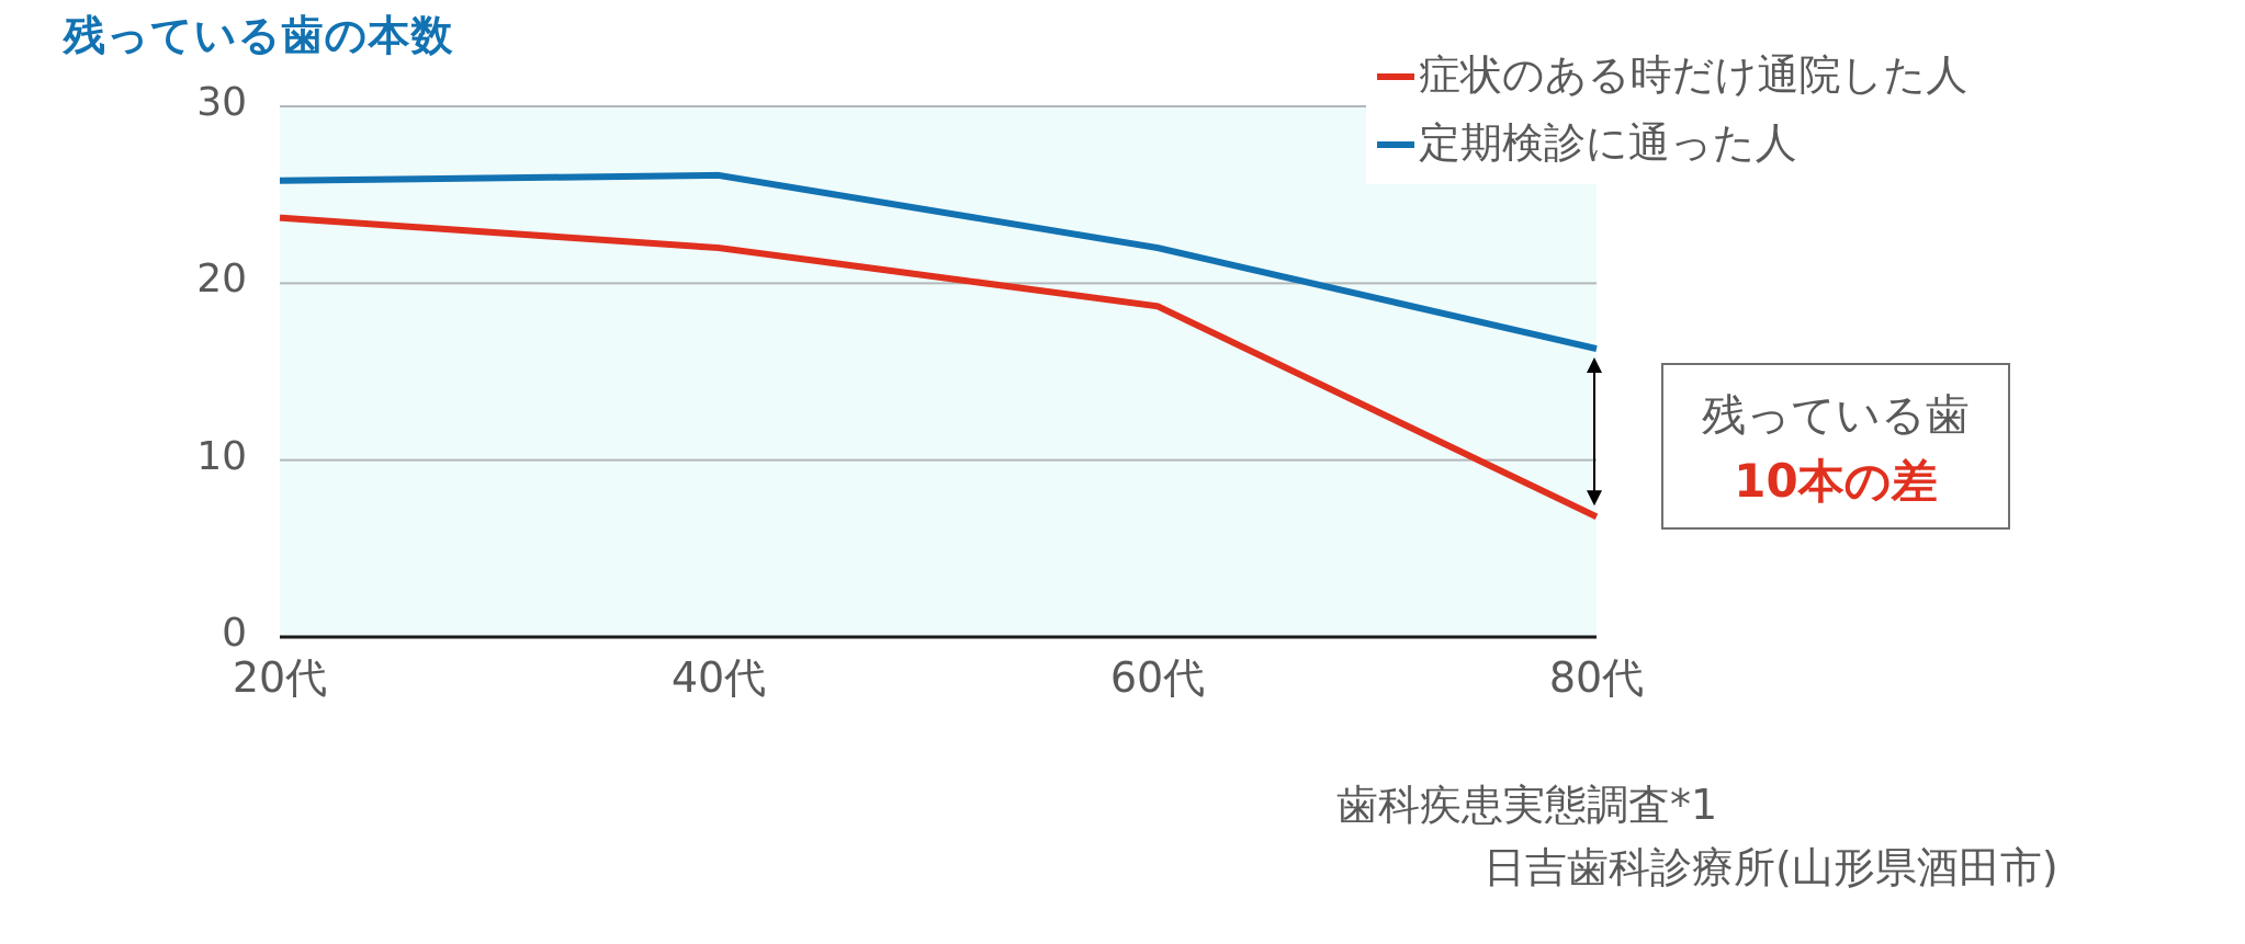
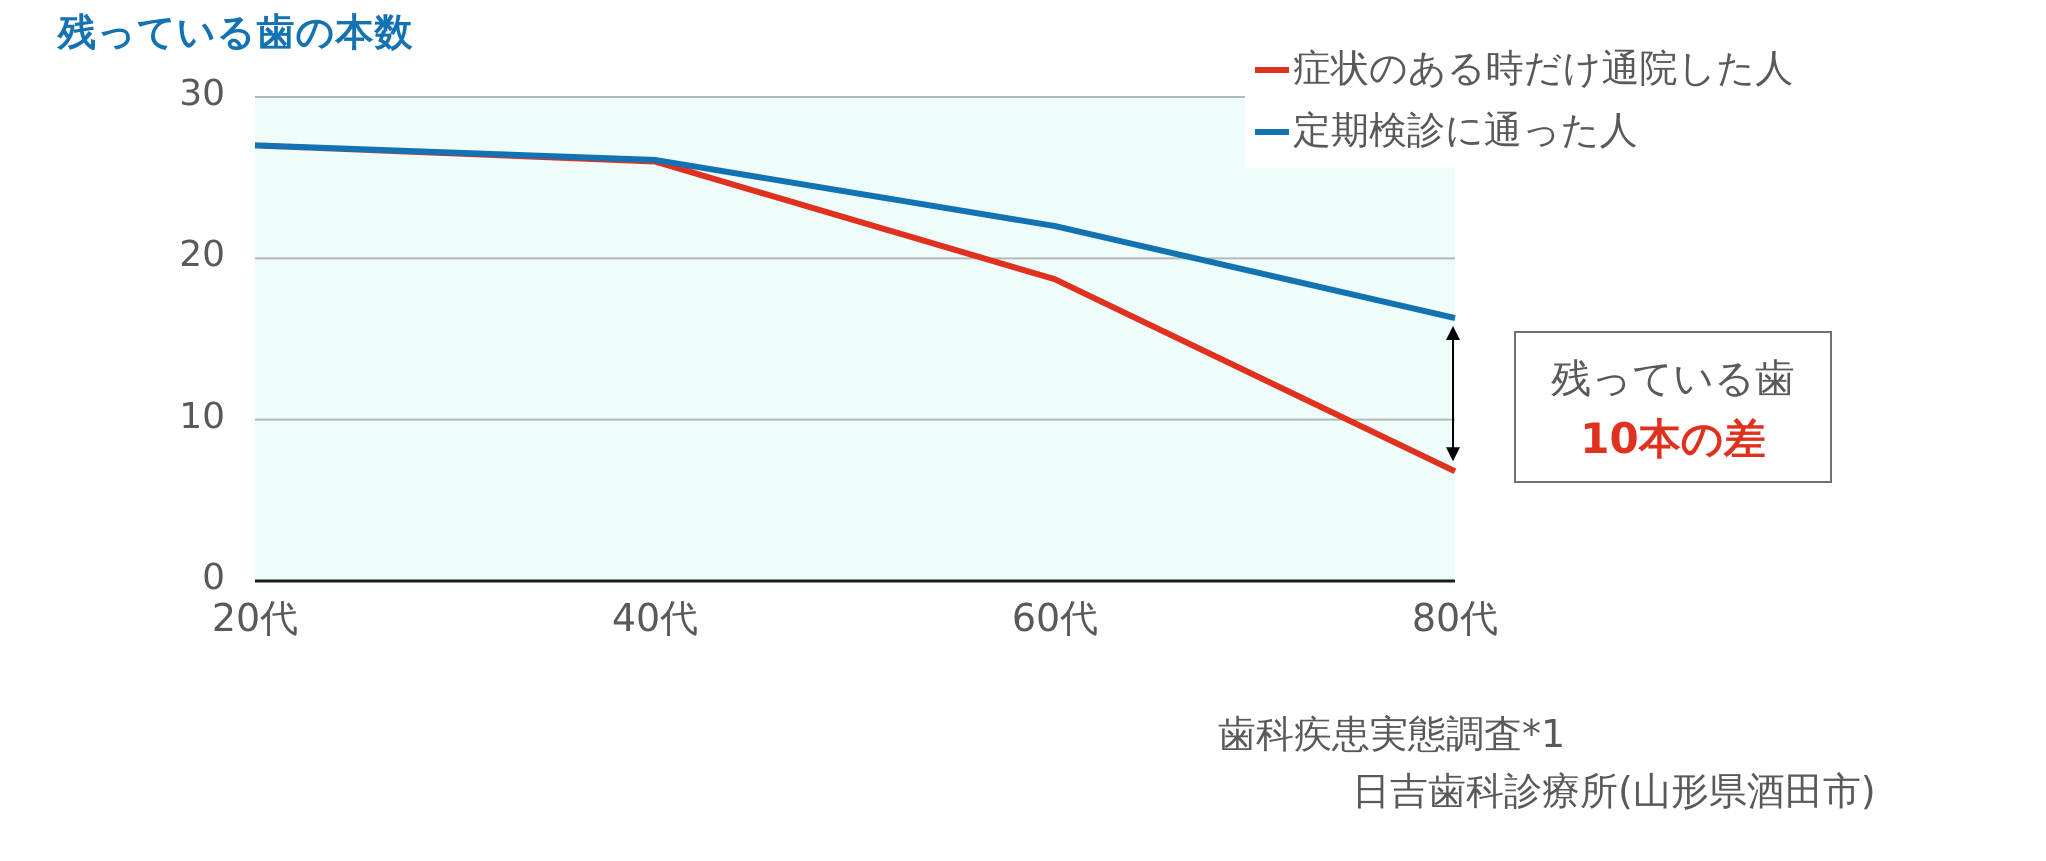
症状のある時だけ通院した人/20代: 23.7 -> 27.0
定期検診に通った人/20代: 25.8 -> 27.0
症状のある時だけ通院した人/40代: 22.0 -> 26.0
